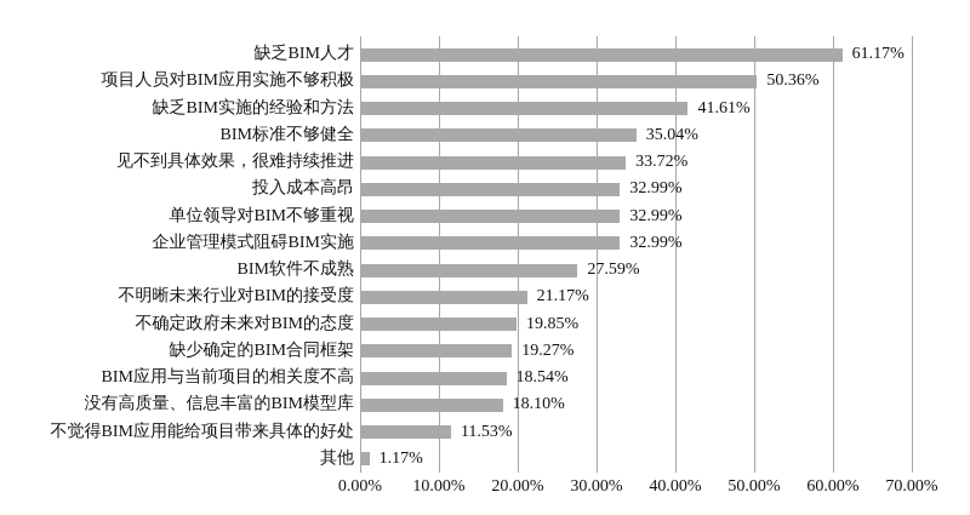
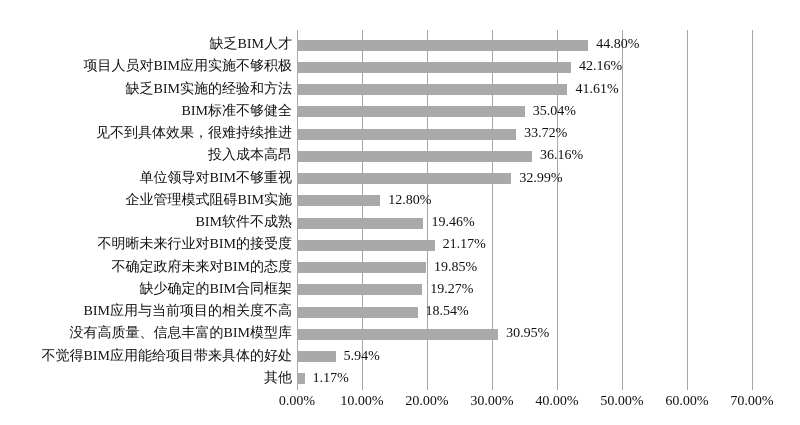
缺乏BIM人才: 61.17% -> 44.80%
项目人员对BIM应用实施不够积极: 50.36% -> 42.16%
投入成本高昂: 32.99% -> 36.16%
企业管理模式阻碍BIM实施: 32.99% -> 12.80%
BIM软件不成熟: 27.59% -> 19.46%
没有高质量、信息丰富的BIM模型库: 18.10% -> 30.95%
不觉得BIM应用能给项目带来具体的好处: 11.53% -> 5.94%
